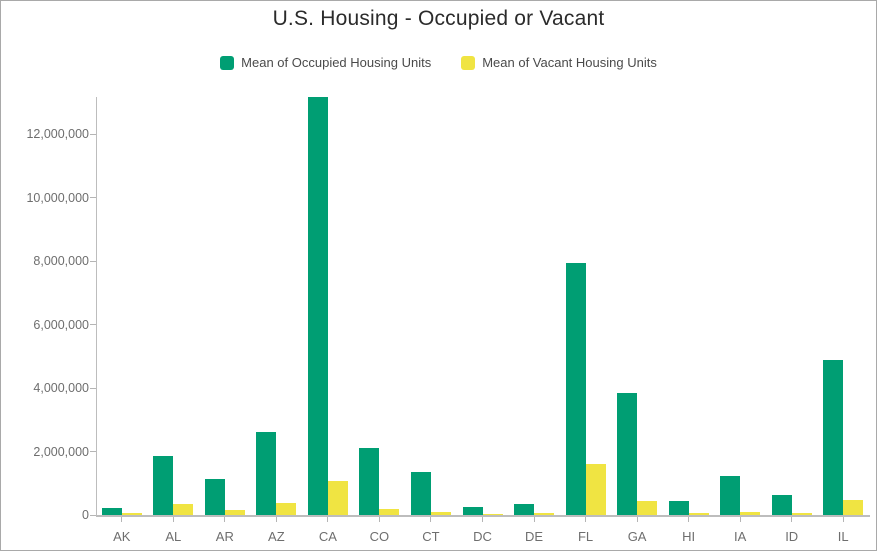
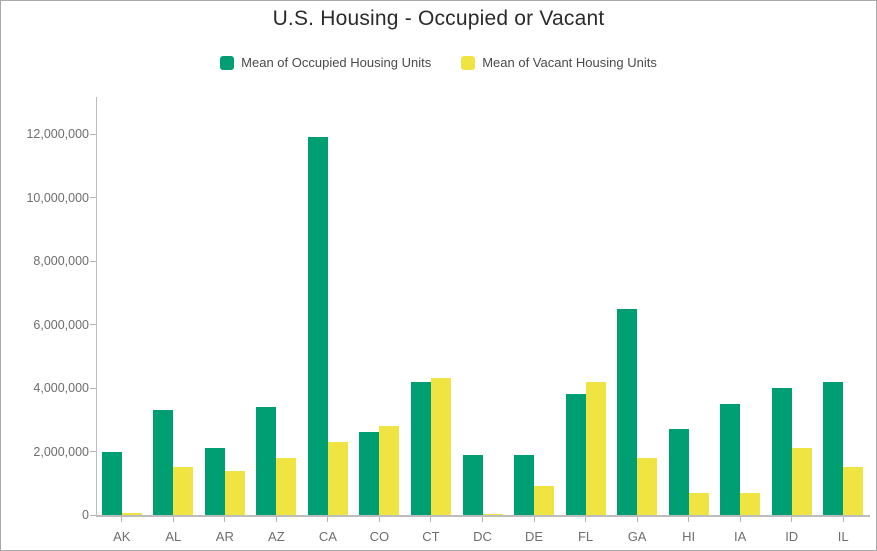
Mean of Occupied Housing Units/AK: 200000 -> 2000000
Mean of Occupied Housing Units/AL: 1900000 -> 3300000
Mean of Vacant Housing Units/AL: 400000 -> 1500000
Mean of Occupied Housing Units/AR: 1100000 -> 2100000
Mean of Vacant Housing Units/AR: 200000 -> 1400000
Mean of Occupied Housing Units/AZ: 2600000 -> 3400000
Mean of Vacant Housing Units/AZ: 400000 -> 1800000
Mean of Occupied Housing Units/CA: 13200000 -> 11900000
Mean of Vacant Housing Units/CA: 1100000 -> 2300000
Mean of Occupied Housing Units/CO: 2100000 -> 2600000
Mean of Vacant Housing Units/CO: 200000 -> 2800000
Mean of Occupied Housing Units/CT: 1400000 -> 4200000
Mean of Vacant Housing Units/CT: 100000 -> 4300000
Mean of Occupied Housing Units/DC: 200000 -> 1900000
Mean of Occupied Housing Units/DE: 300000 -> 1900000
Mean of Vacant Housing Units/DE: 100000 -> 900000
Mean of Occupied Housing Units/FL: 8000000 -> 3800000
Mean of Vacant Housing Units/FL: 1600000 -> 4200000
Mean of Occupied Housing Units/GA: 3800000 -> 6500000
Mean of Vacant Housing Units/GA: 400000 -> 1800000
Mean of Occupied Housing Units/HI: 400000 -> 2700000
Mean of Vacant Housing Units/HI: 100000 -> 700000
Mean of Occupied Housing Units/IA: 1200000 -> 3500000
Mean of Vacant Housing Units/IA: 100000 -> 700000
Mean of Occupied Housing Units/ID: 600000 -> 4000000
Mean of Vacant Housing Units/ID: 100000 -> 2100000
Mean of Occupied Housing Units/IL: 4900000 -> 4200000
Mean of Vacant Housing Units/IL: 500000 -> 1500000
